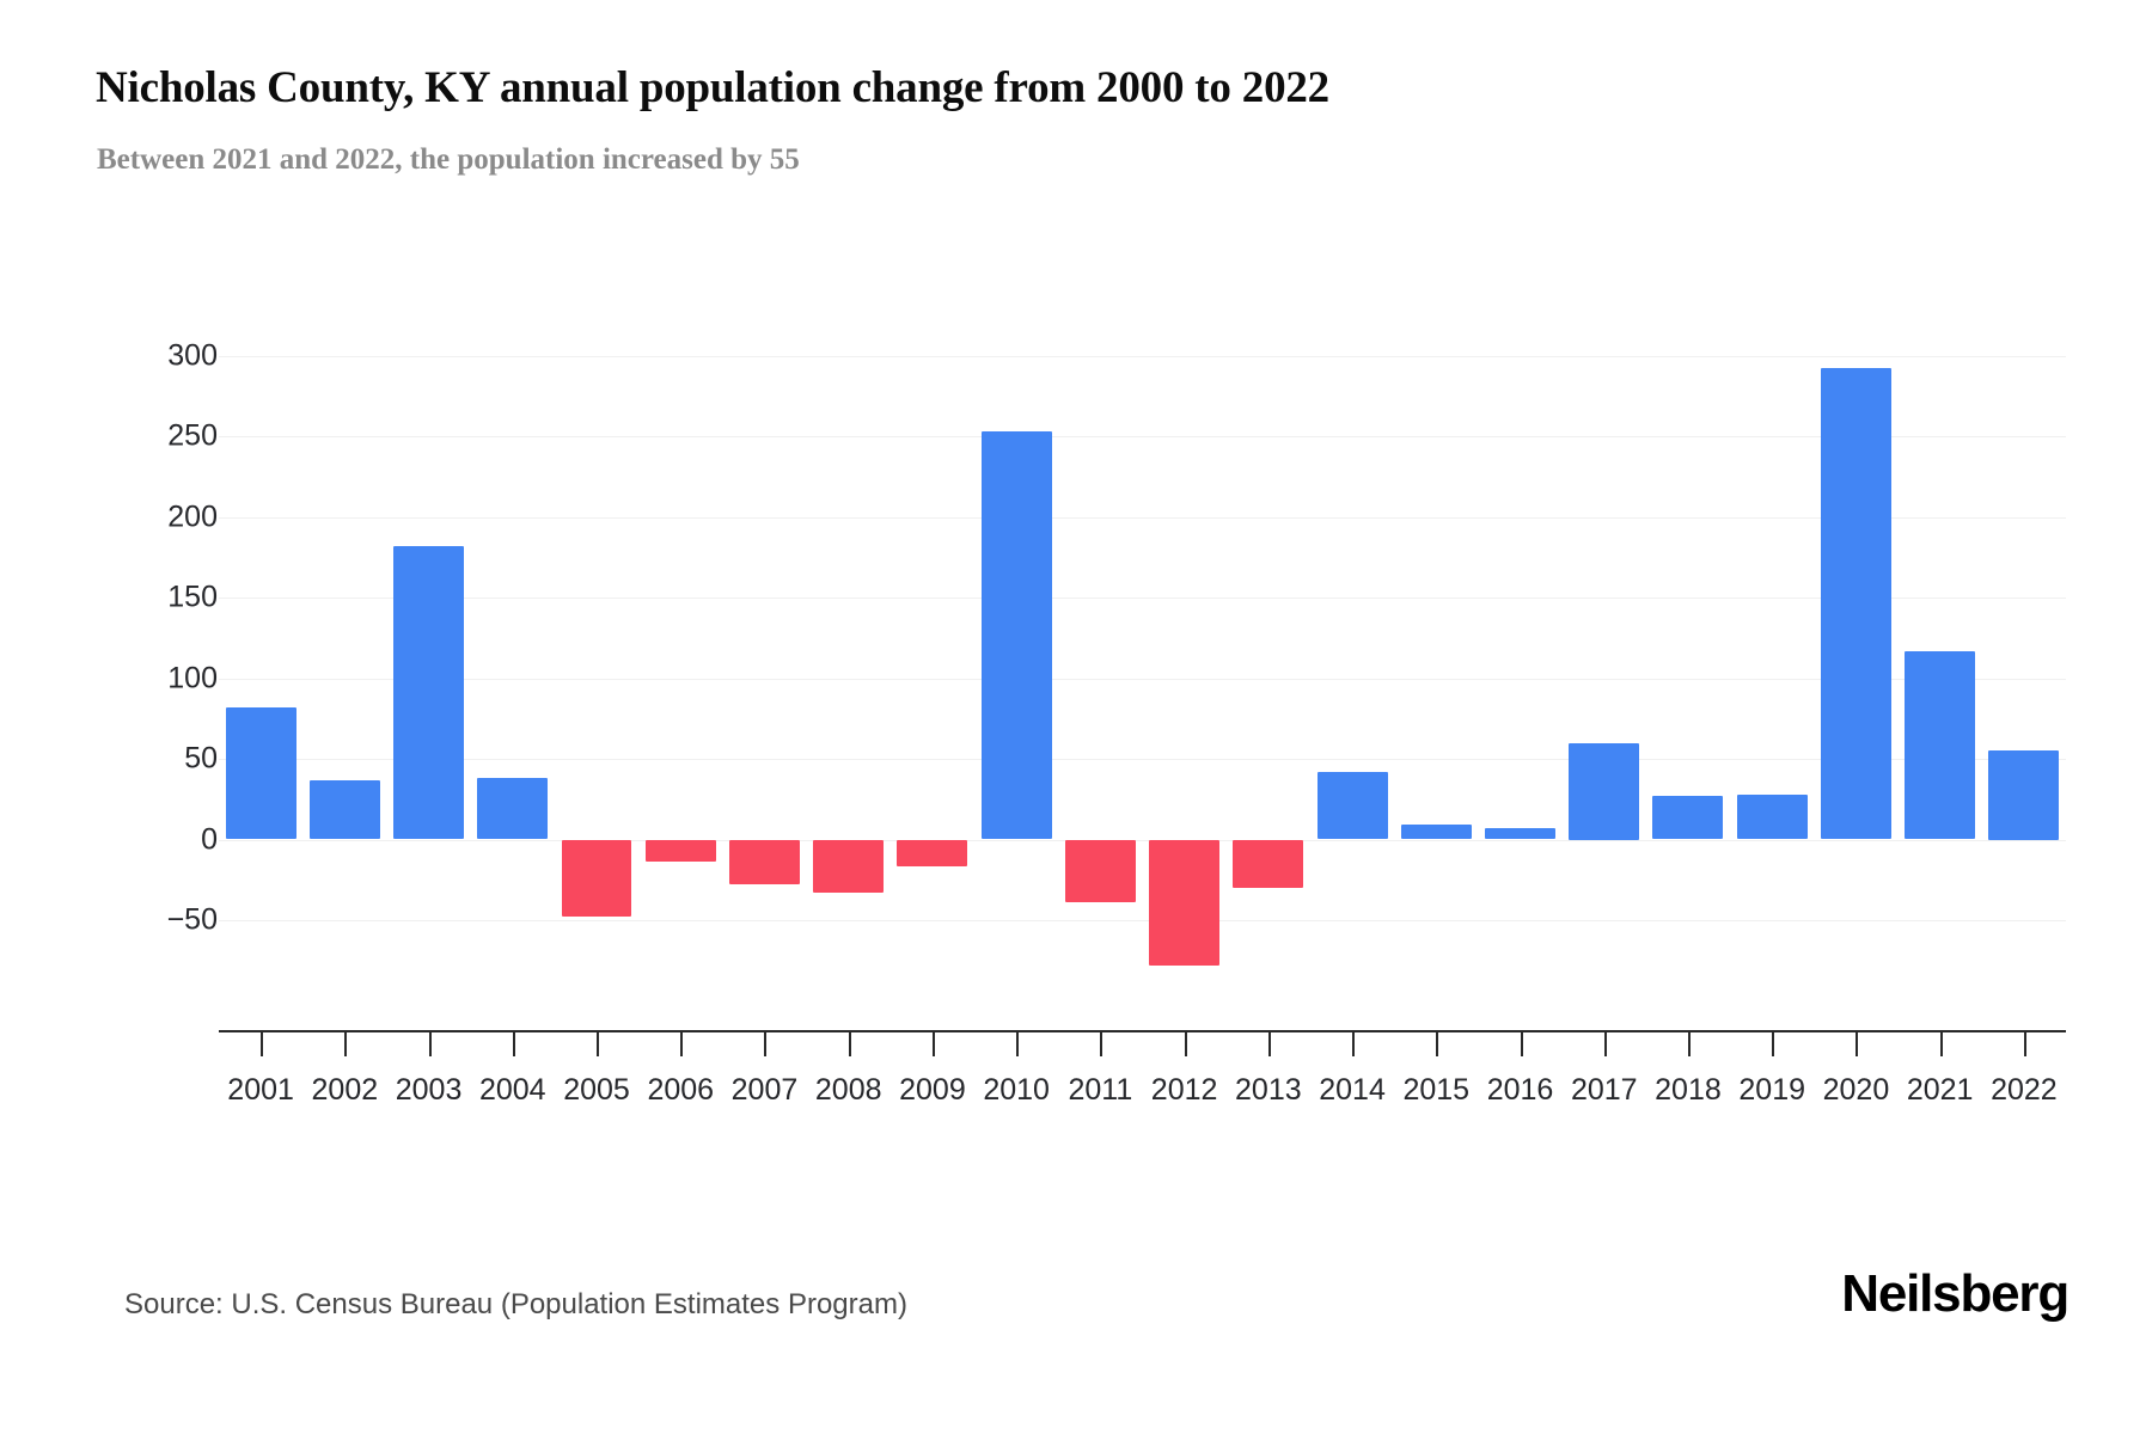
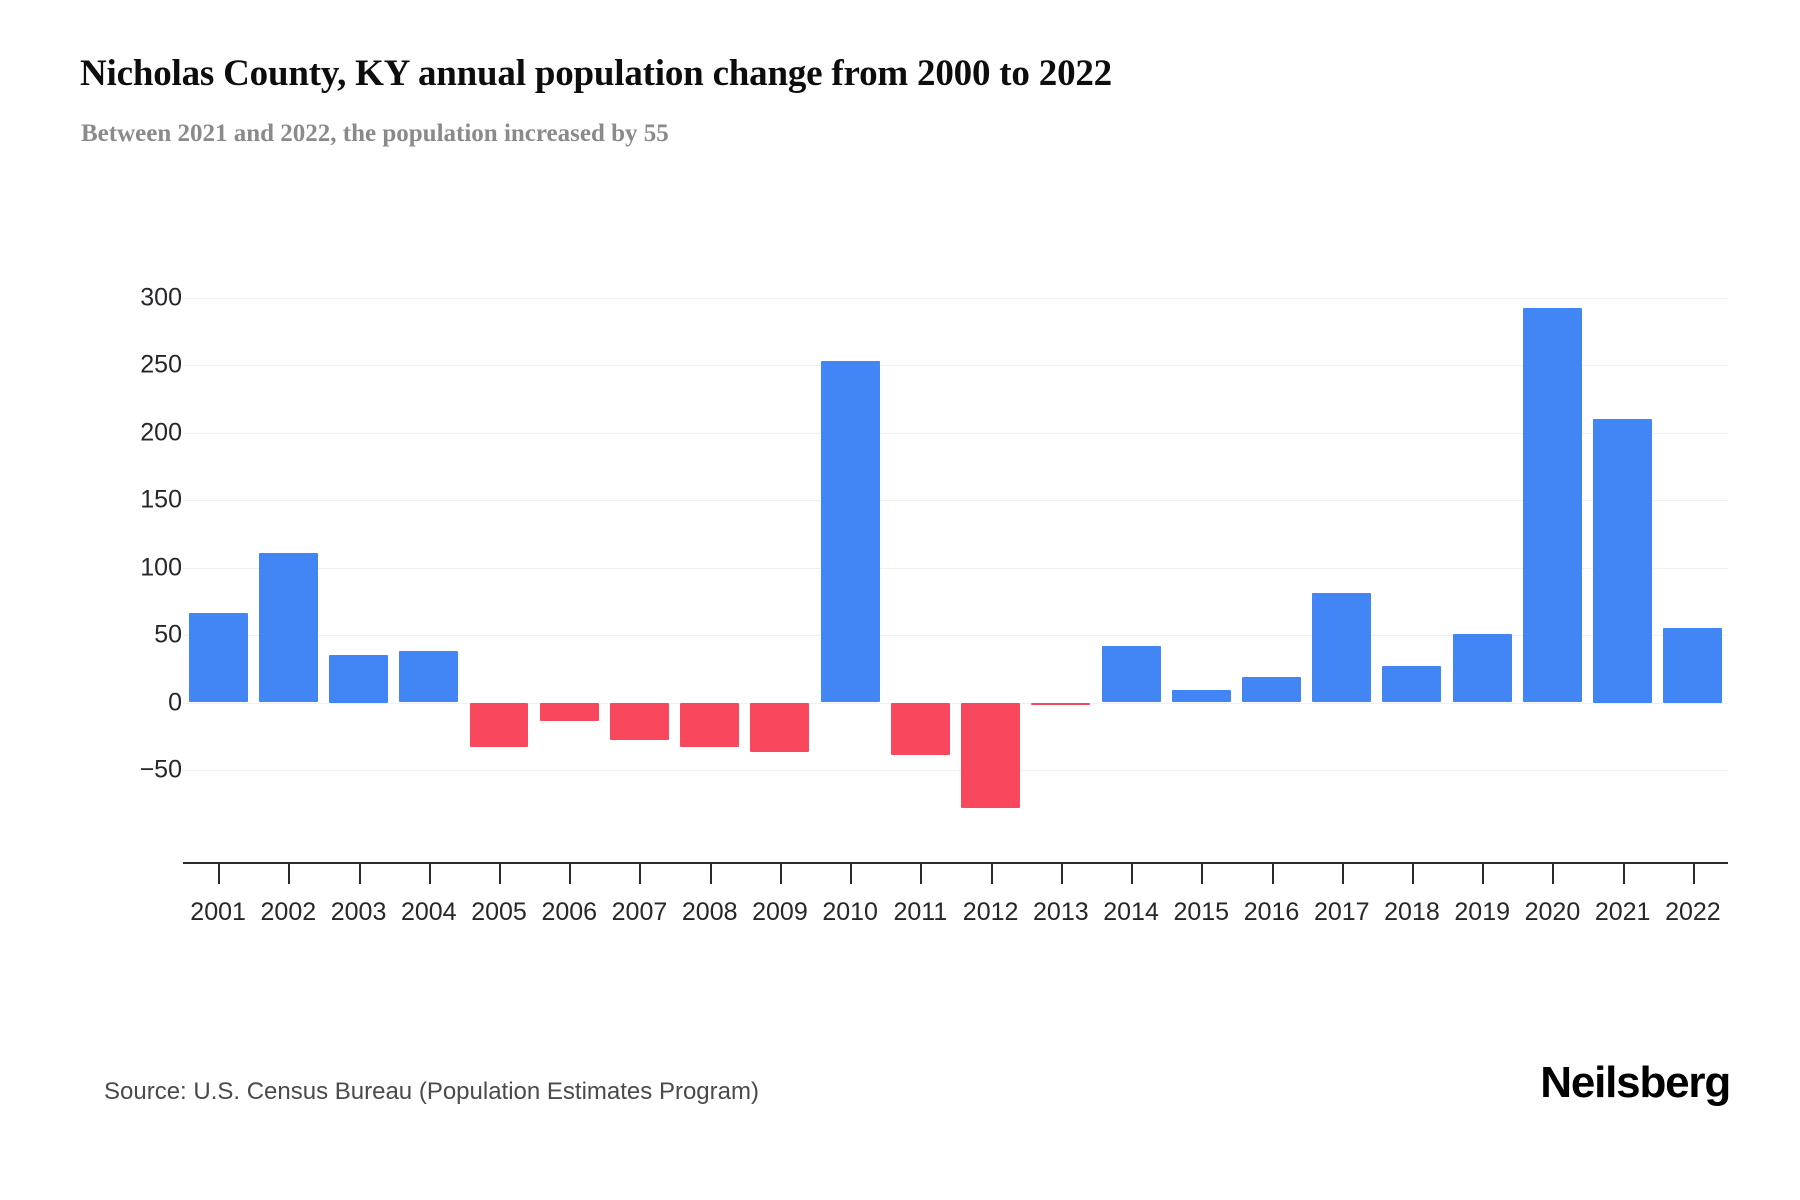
2001: 82 -> 66
2002: 37 -> 111
2003: 182 -> 35
2005: -48 -> -33
2009: -17 -> -37
2013: -30 -> -1
2016: 7 -> 19
2017: 60 -> 81
2019: 28 -> 51
2021: 117 -> 210
